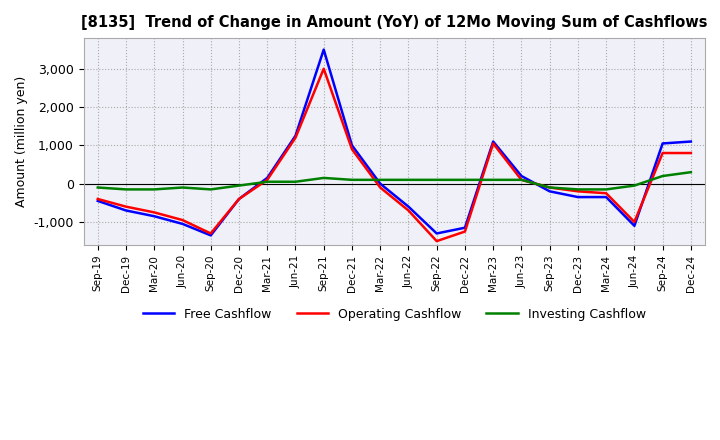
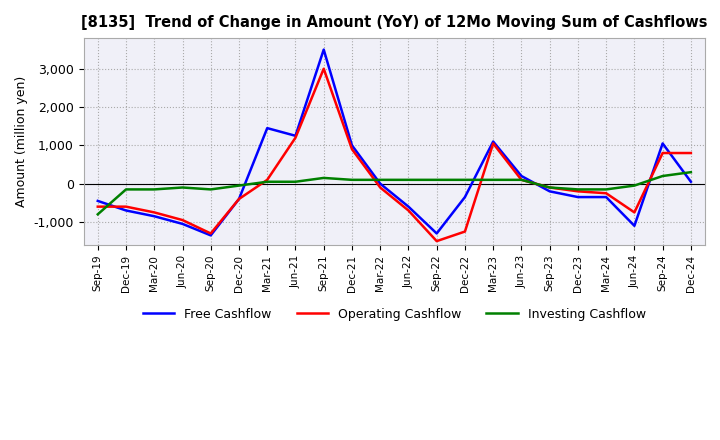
Operating Cashflow/Sep-19: -400 -> -600
Investing Cashflow/Sep-19: -100 -> -800
Free Cashflow/Mar-21: 150 -> 1,450
Free Cashflow/Dec-22: -1,150 -> -350
Operating Cashflow/Jun-24: -1,000 -> -750
Free Cashflow/Dec-24: 1,100 -> 50
